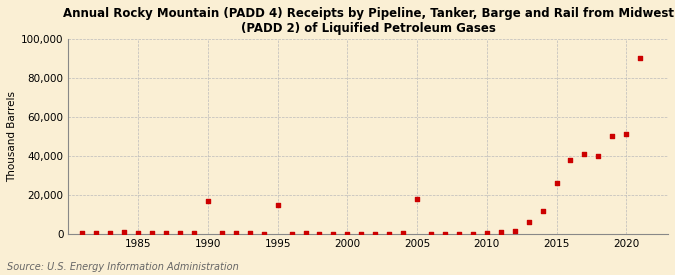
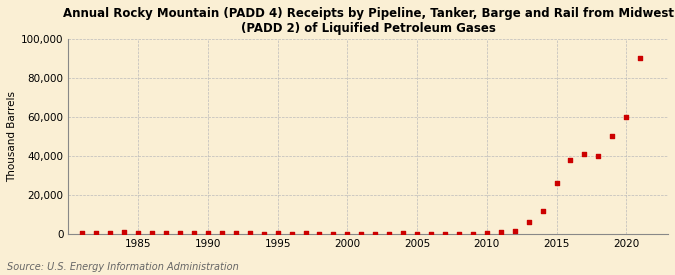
1990: 17,000 -> 0
1995: 15,000 -> 0
2005: 18,000 -> 0
2020: 51,000 -> 60,000
